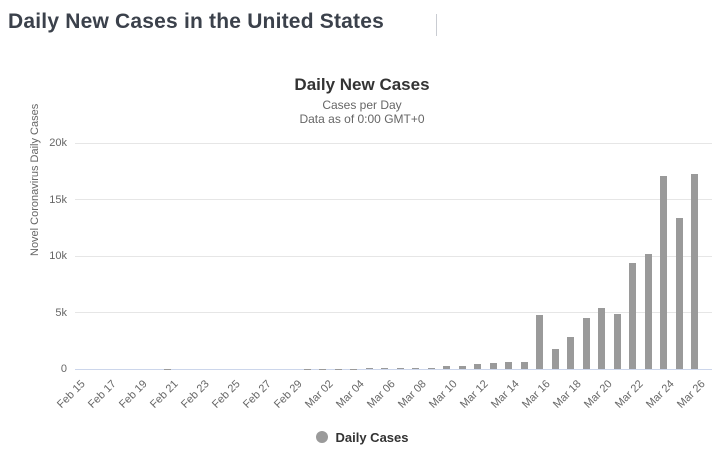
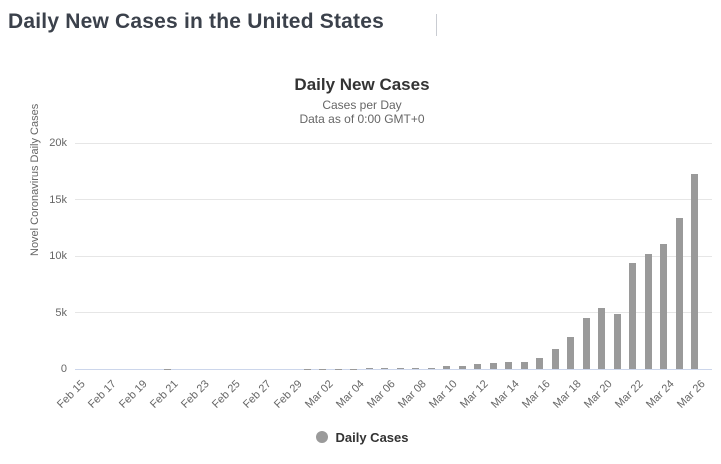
Mar 16: 4.8k -> 1.0k
Mar 24: 17.1k -> 11.1k
